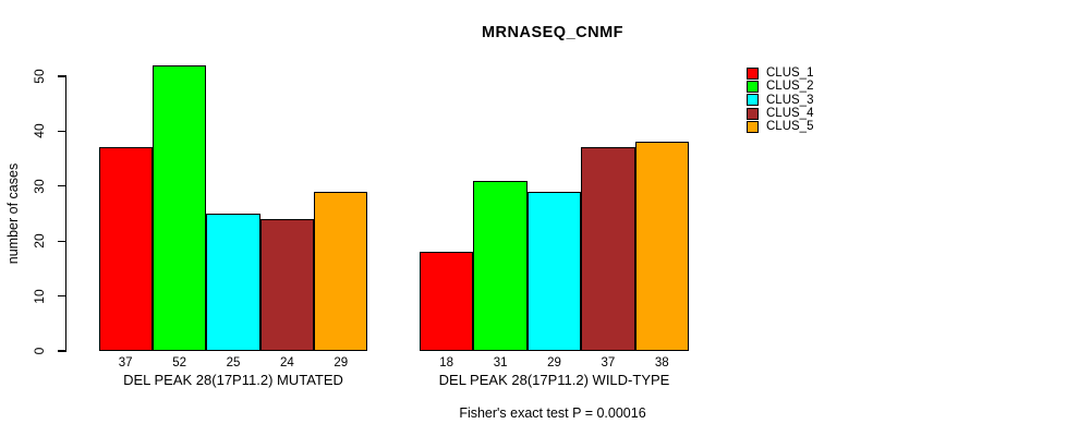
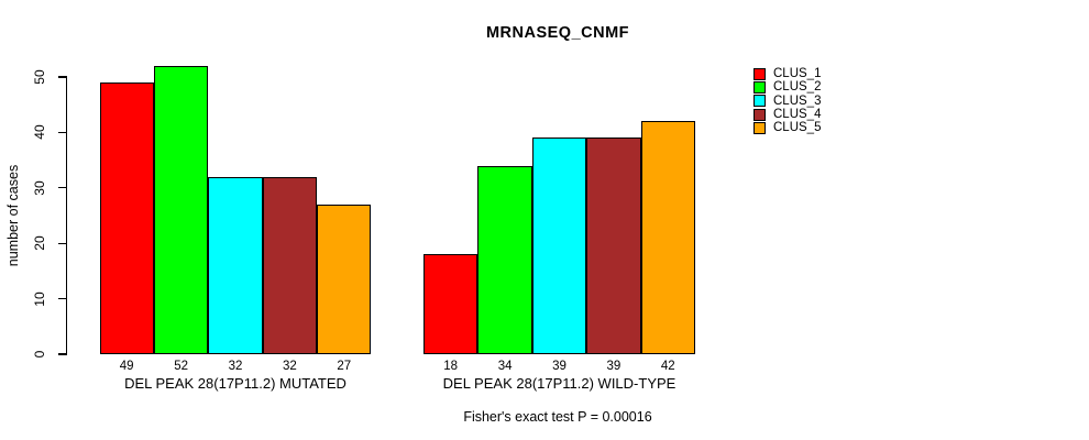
CLUS_1/DEL PEAK 28(17P11.2) MUTATED: 37 -> 49
CLUS_3/DEL PEAK 28(17P11.2) MUTATED: 25 -> 32
CLUS_4/DEL PEAK 28(17P11.2) MUTATED: 24 -> 32
CLUS_5/DEL PEAK 28(17P11.2) MUTATED: 29 -> 27
CLUS_2/DEL PEAK 28(17P11.2) WILD-TYPE: 31 -> 34
CLUS_3/DEL PEAK 28(17P11.2) WILD-TYPE: 29 -> 39
CLUS_4/DEL PEAK 28(17P11.2) WILD-TYPE: 37 -> 39
CLUS_5/DEL PEAK 28(17P11.2) WILD-TYPE: 38 -> 42
